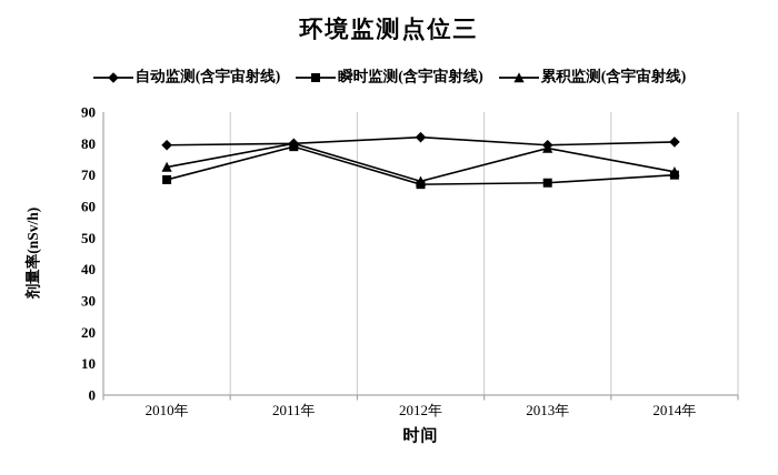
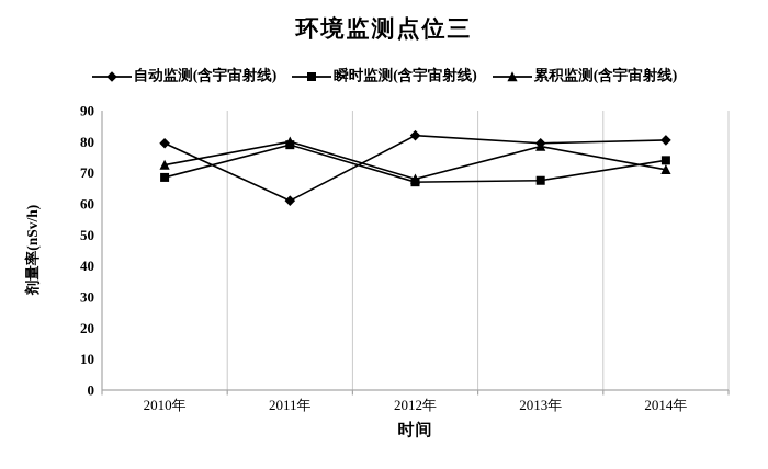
自动监测(含宇宙射线)/2011年: 80 -> 61
瞬时监测(含宇宙射线)/2014年: 70 -> 74
